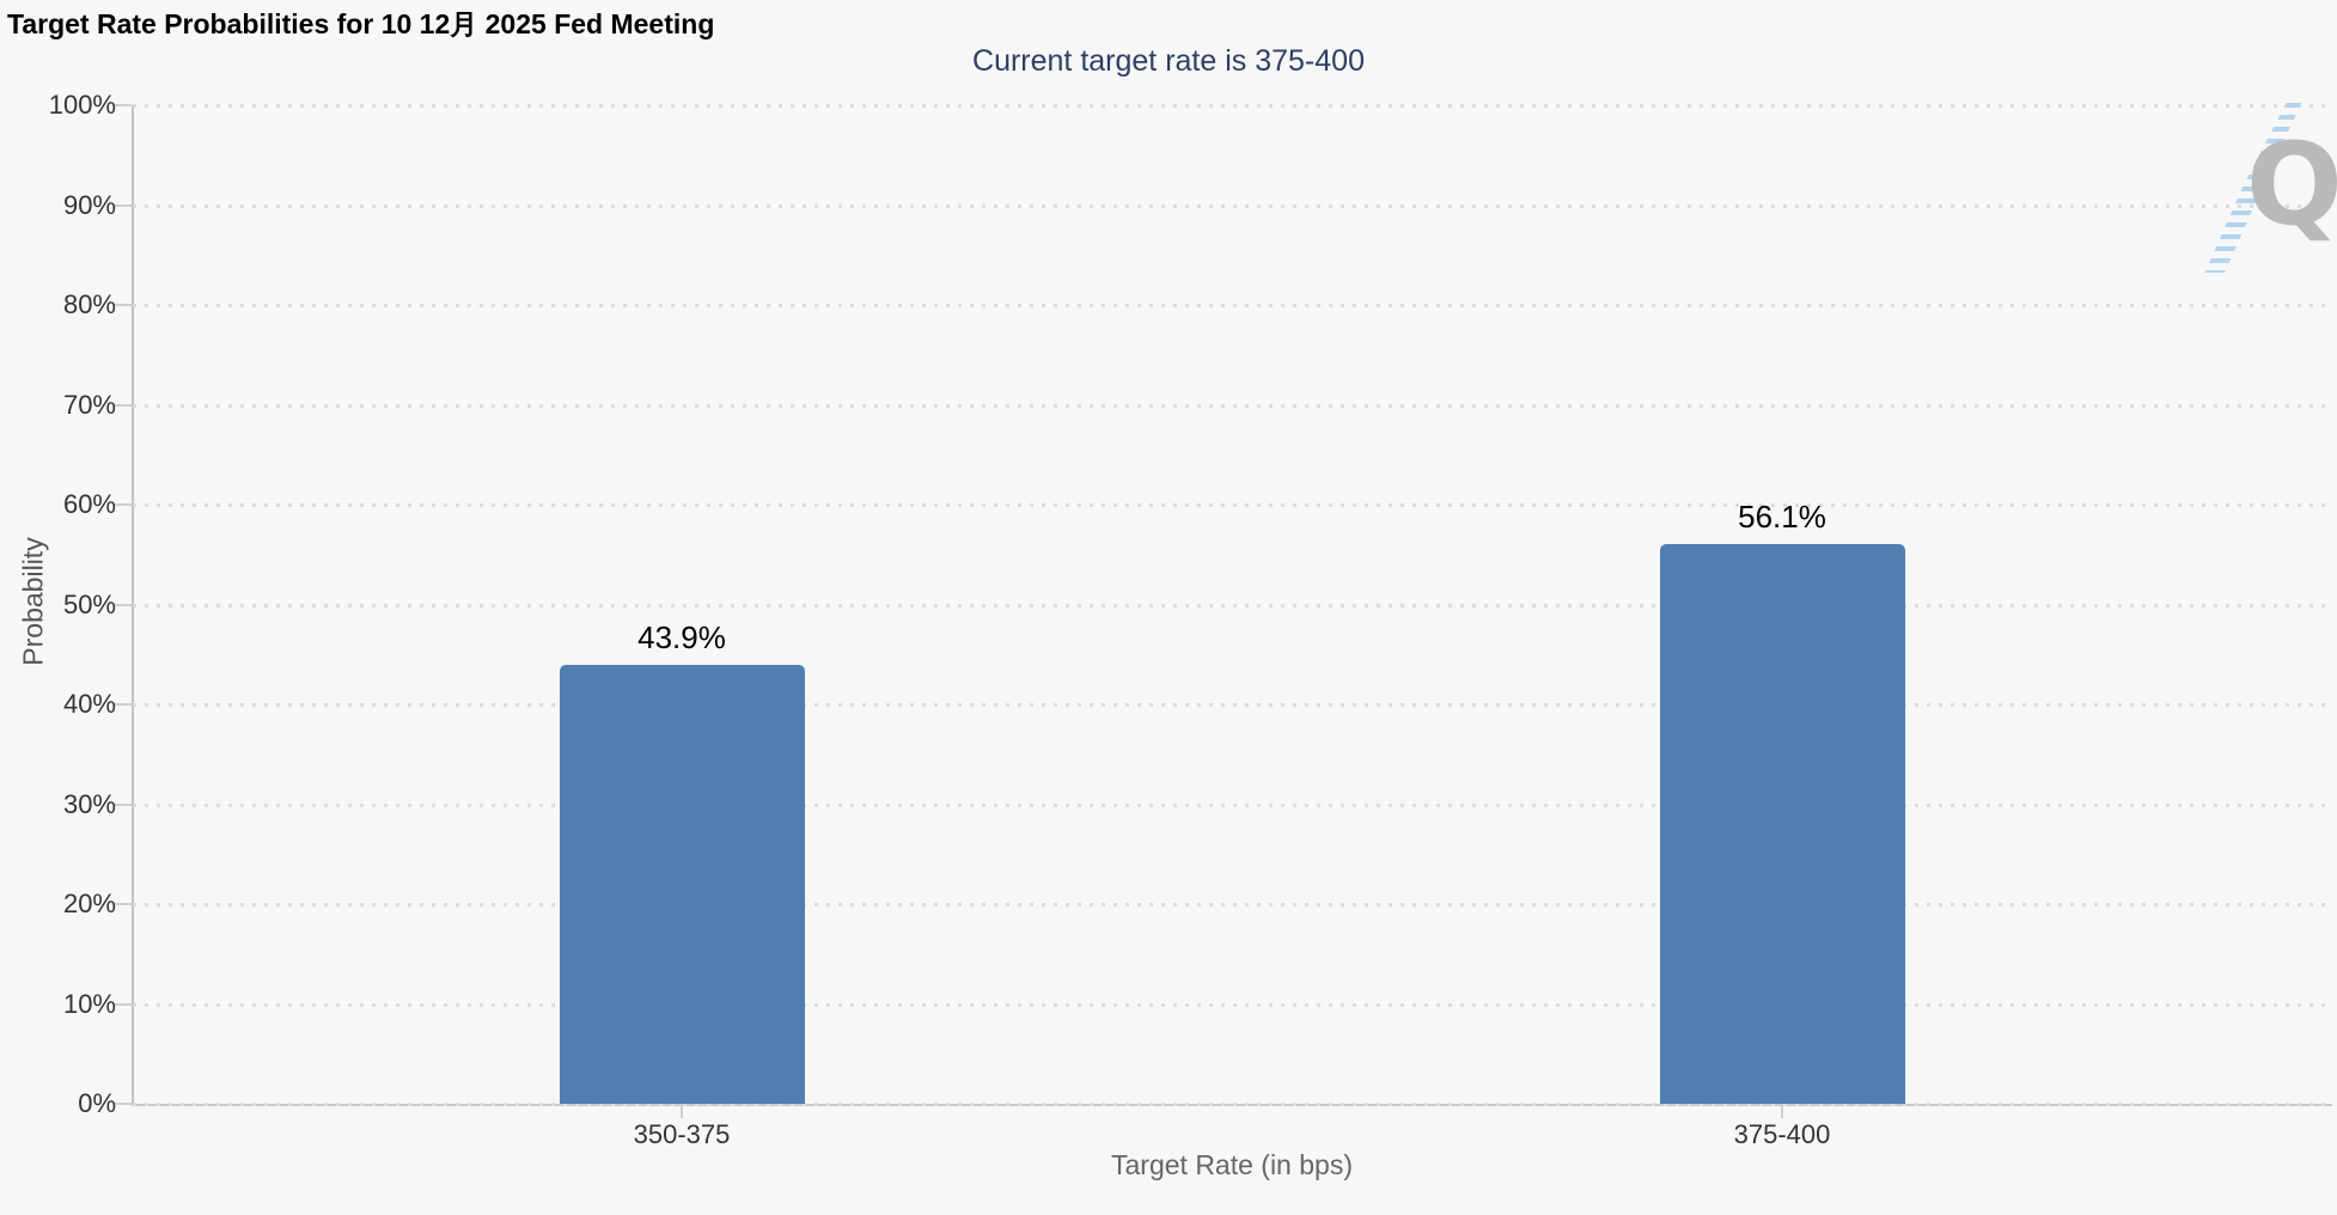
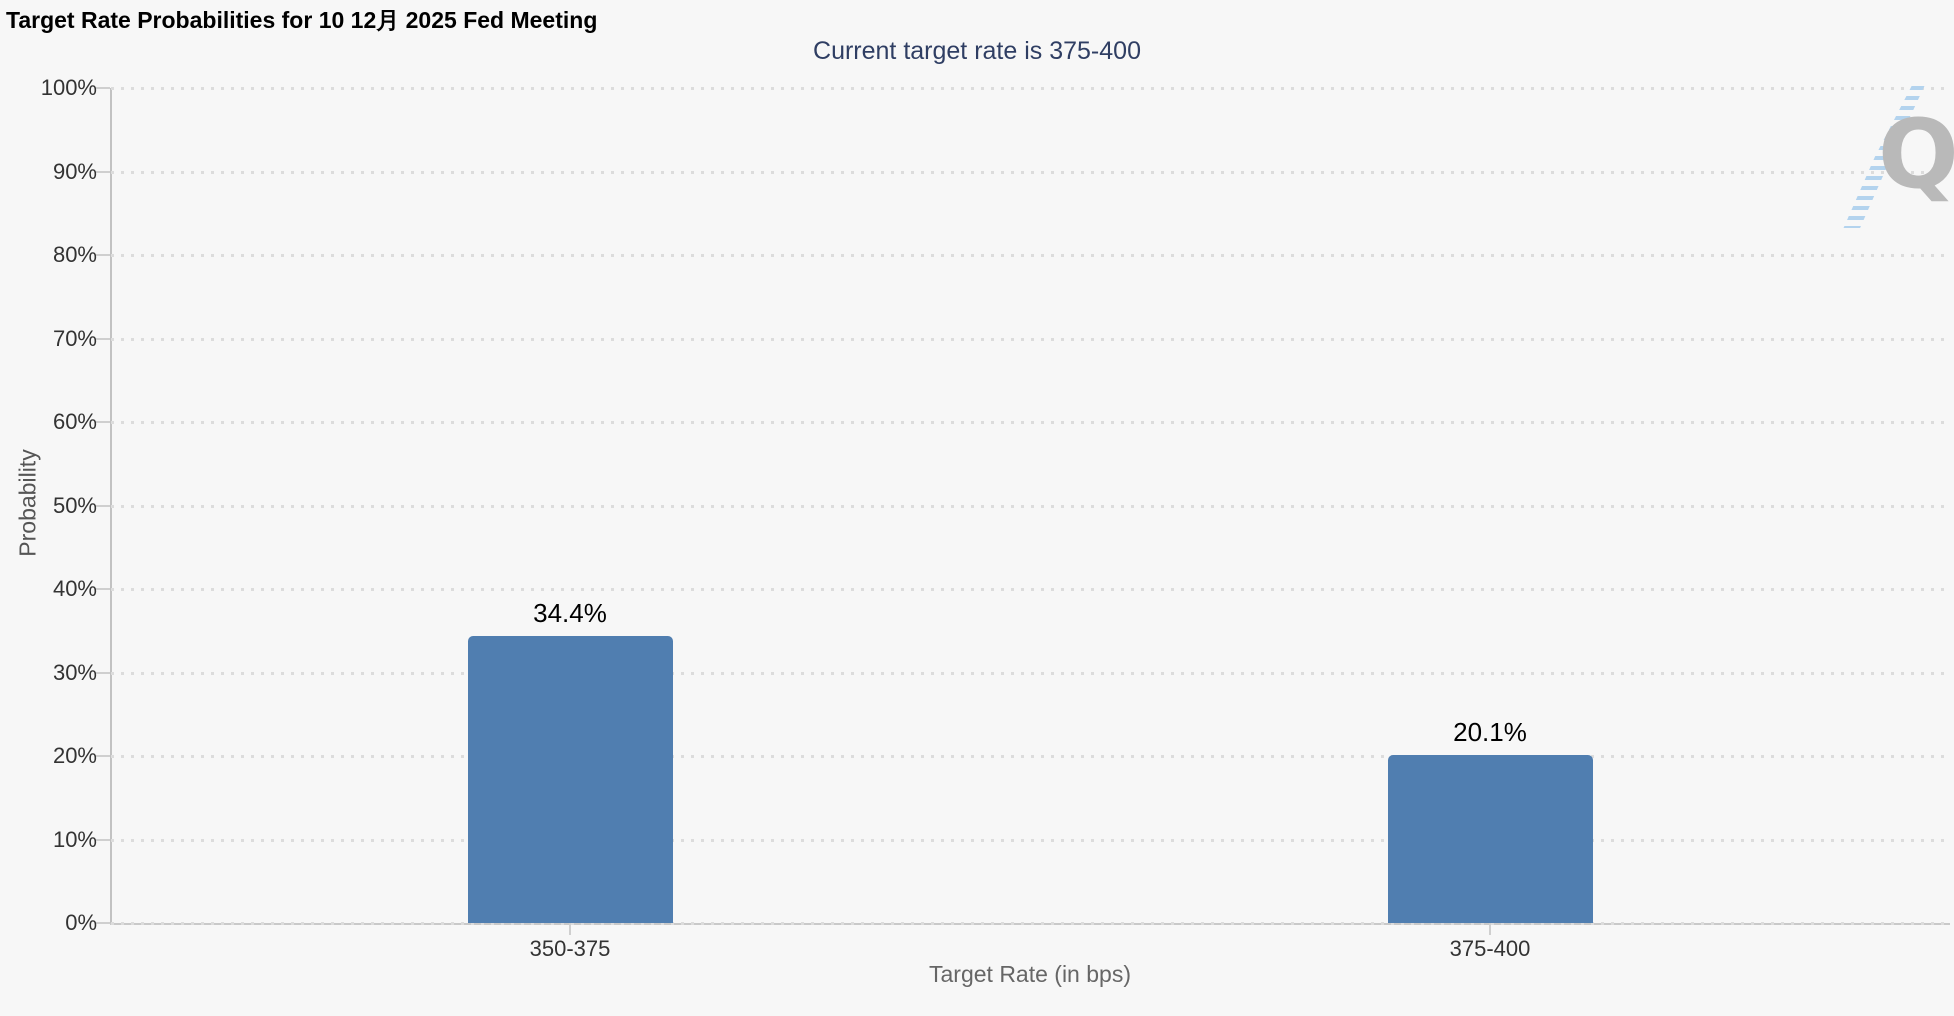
350-375: 43.9% -> 34.4%
375-400: 56.1% -> 20.1%
